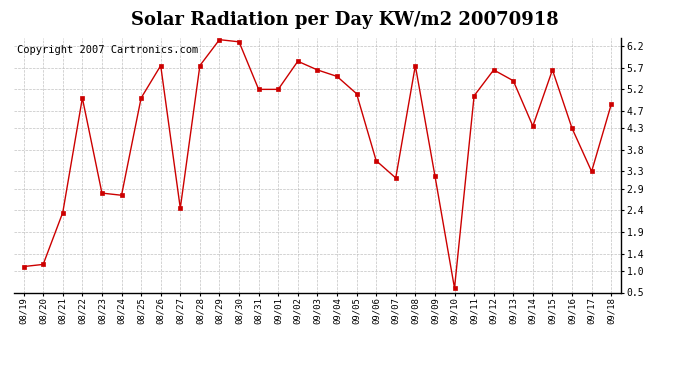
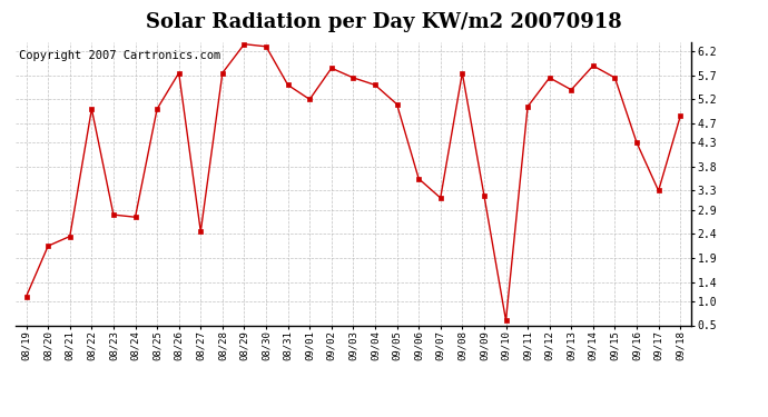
08/20: 1.15 -> 2.15
08/31: 5.20 -> 5.50
09/14: 4.35 -> 5.90
